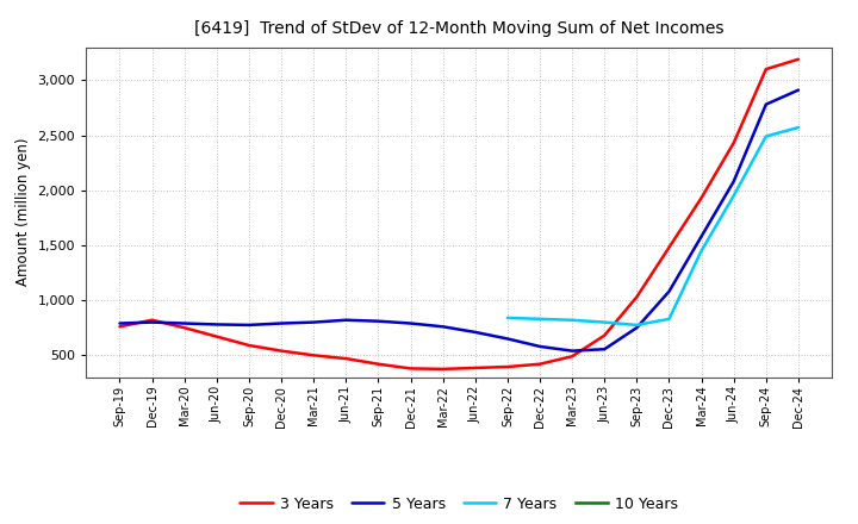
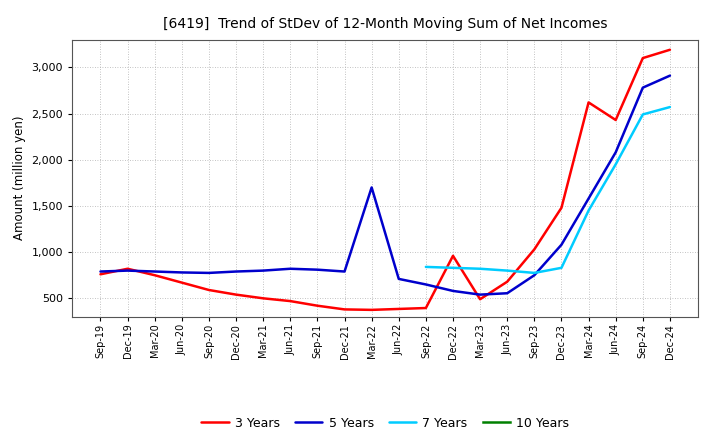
5 Years/Mar-22: 760 -> 1,700
3 Years/Dec-22: 420 -> 960
3 Years/Mar-24: 1,930 -> 2,620
